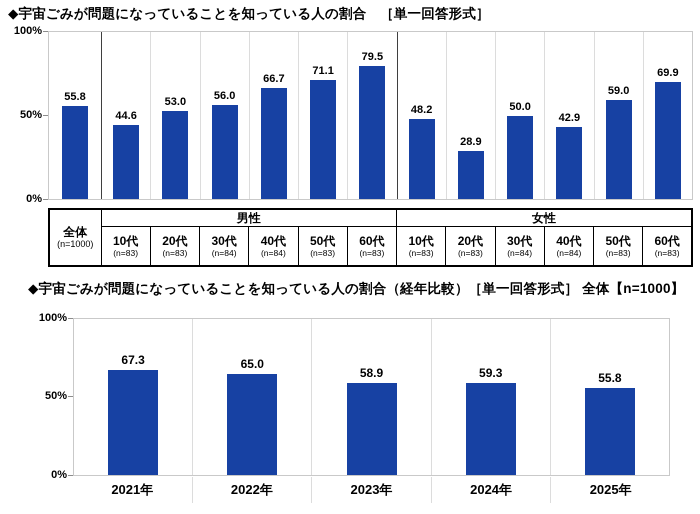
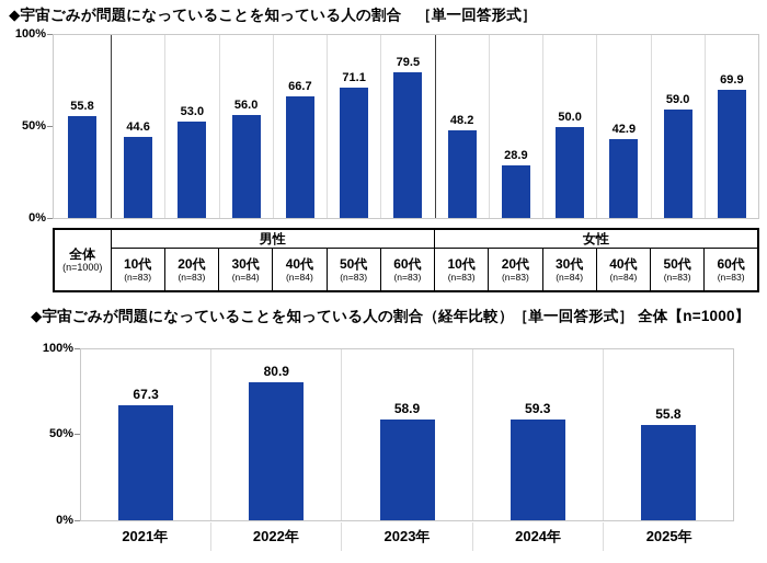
◆宇宙ごみが問題になっていることを知っている人の割合（経年比較）［単一回答形式］ 全体【n=1000】/2022年: 65.0 -> 80.9
